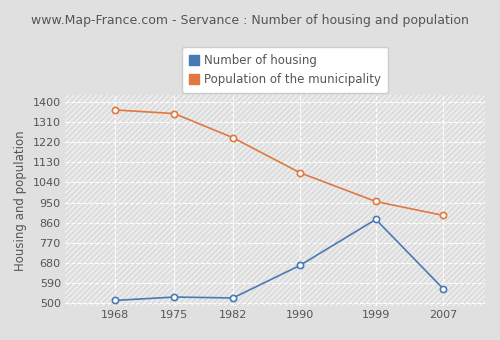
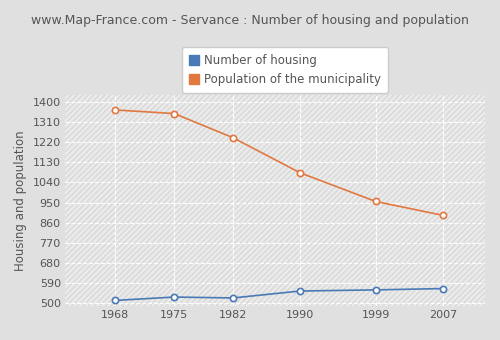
Number of housing/1990: 670 -> 555
Number of housing/1999: 875 -> 560
